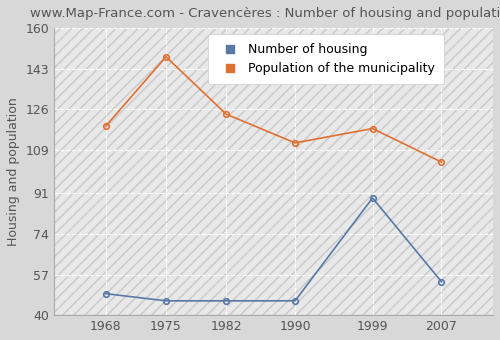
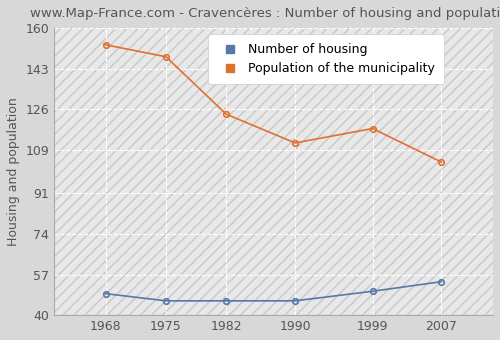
Population of the municipality/1968: 119 -> 153
Number of housing/1999: 89 -> 50
